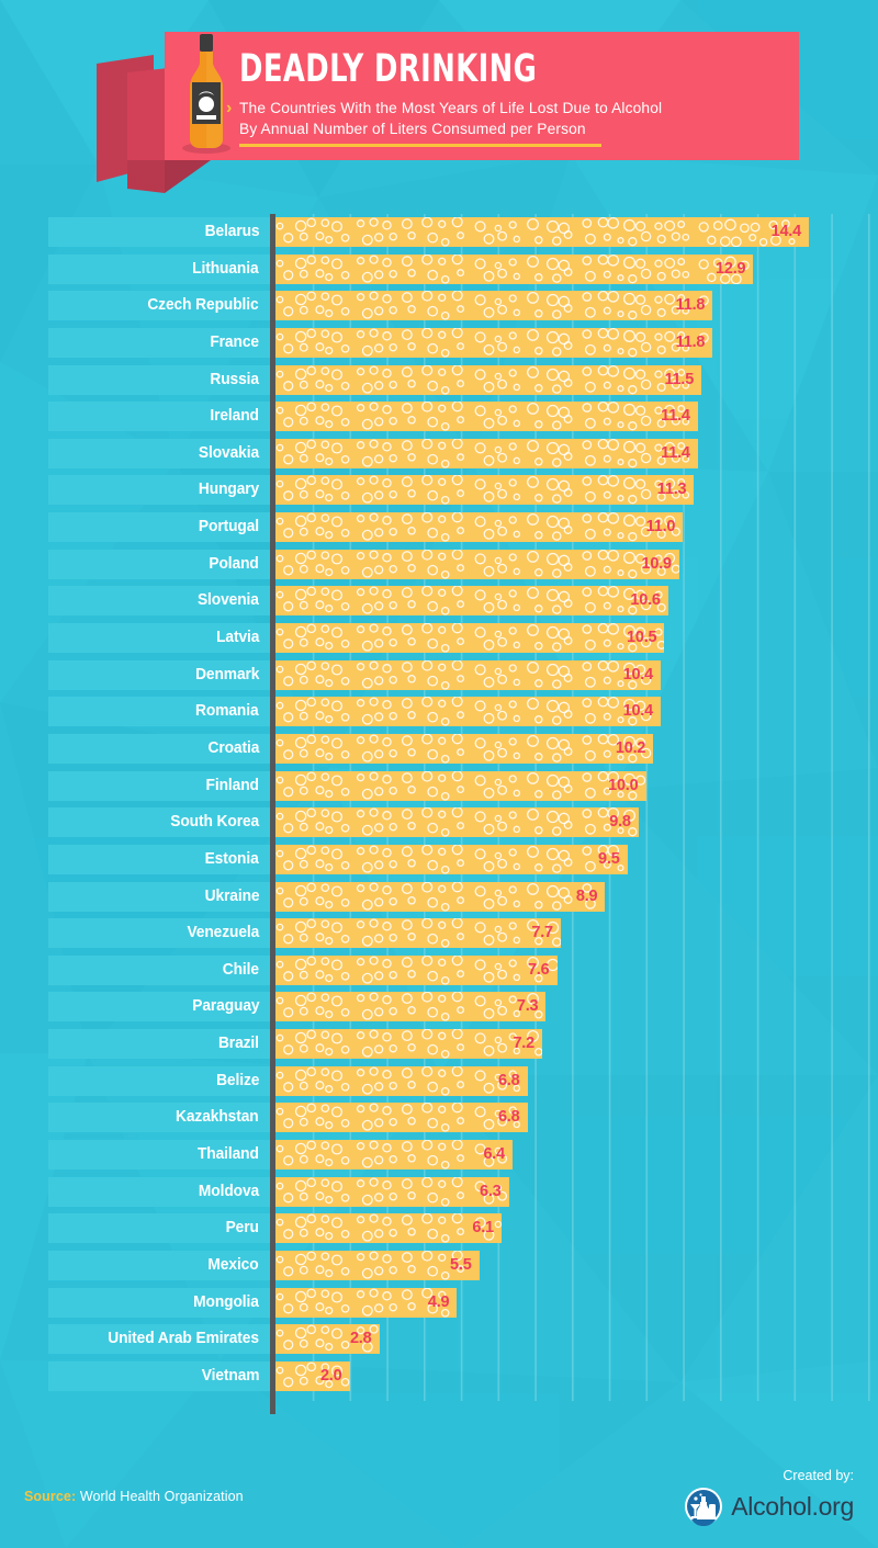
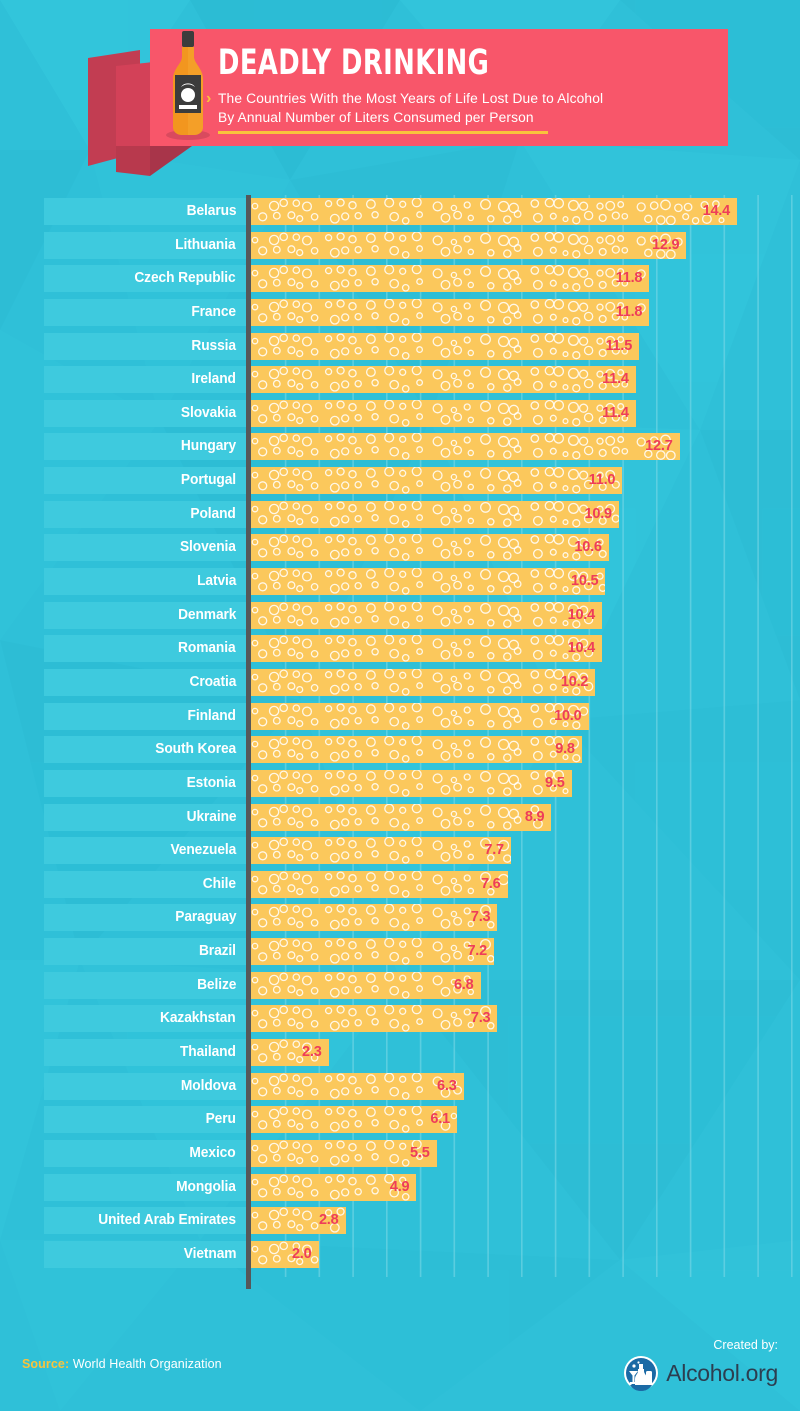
Hungary: 11.3 -> 12.7
Kazakhstan: 6.8 -> 7.3
Thailand: 6.4 -> 2.3
